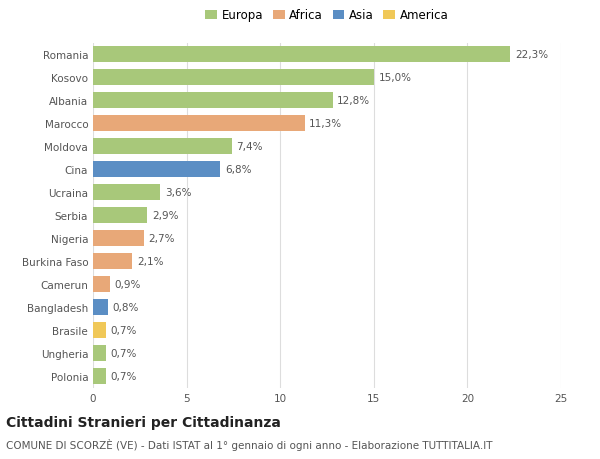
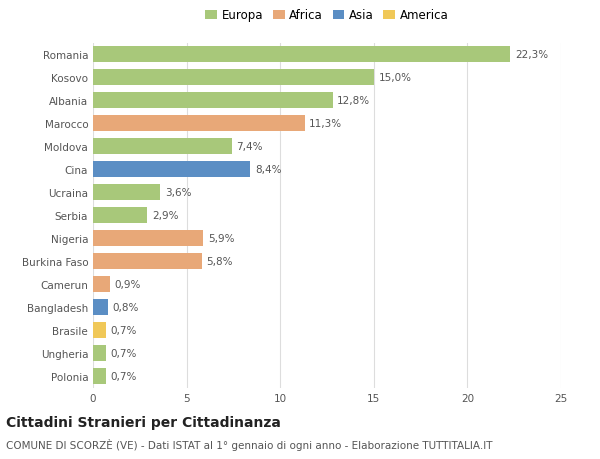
Cina: 6,8% -> 8,4%
Nigeria: 2,7% -> 5,9%
Burkina Faso: 2,1% -> 5,8%
